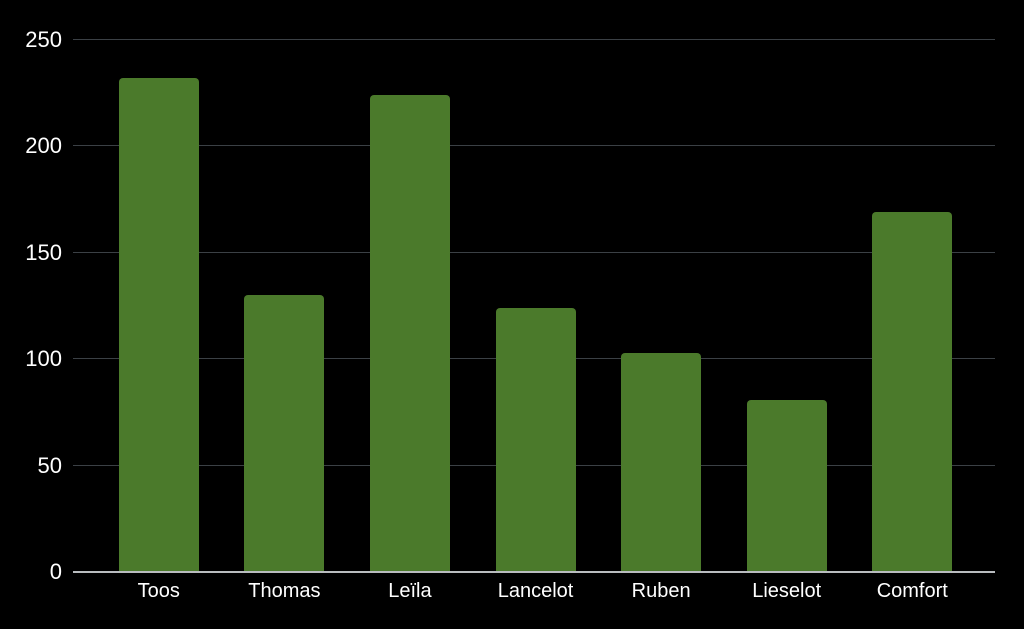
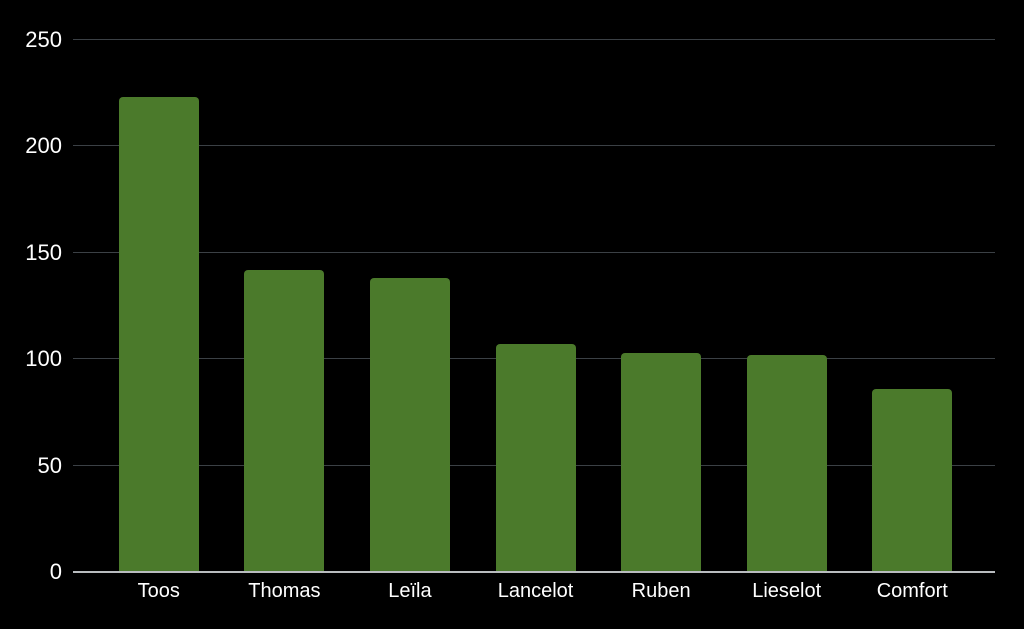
Toos: 232 -> 223
Thomas: 130 -> 142
Leïla: 224 -> 138
Lancelot: 124 -> 107
Lieselot: 81 -> 102
Comfort: 169 -> 86
